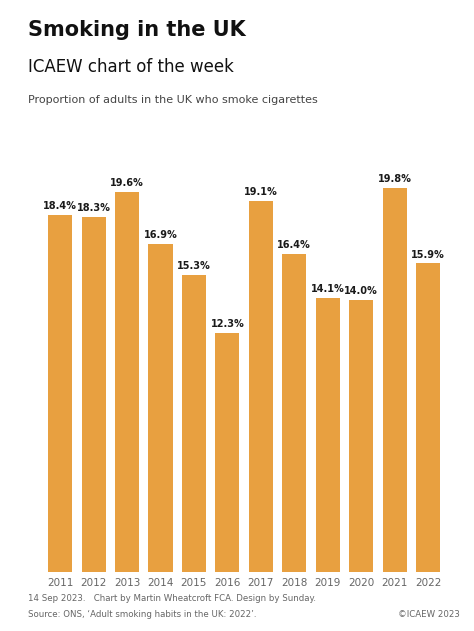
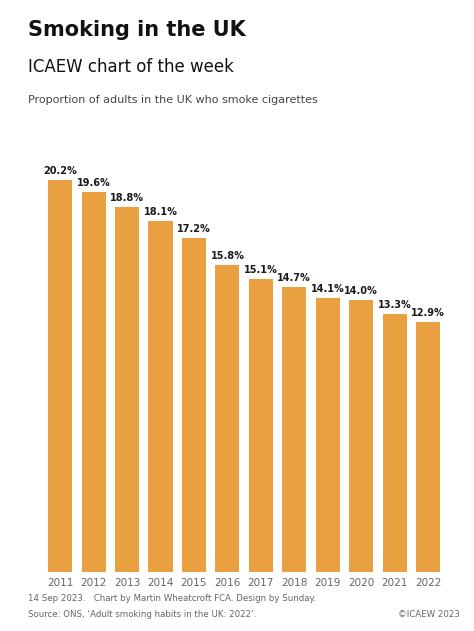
2011: 18.4% -> 20.2%
2012: 18.3% -> 19.6%
2013: 19.6% -> 18.8%
2014: 16.9% -> 18.1%
2015: 15.3% -> 17.2%
2016: 12.3% -> 15.8%
2017: 19.1% -> 15.1%
2018: 16.4% -> 14.7%
2021: 19.8% -> 13.3%
2022: 15.9% -> 12.9%
